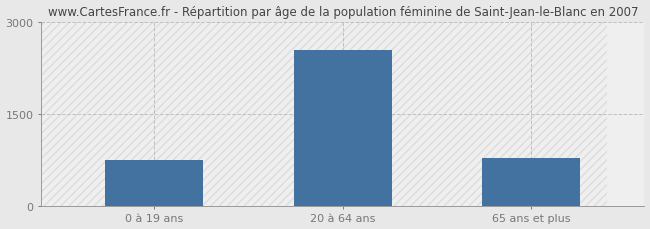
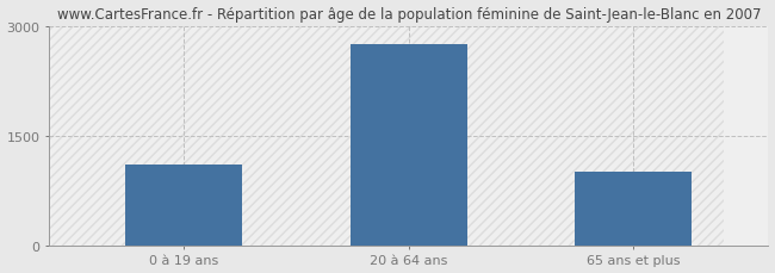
0 à 19 ans: 740 -> 1100
20 à 64 ans: 2540 -> 2750
65 ans et plus: 780 -> 1000
